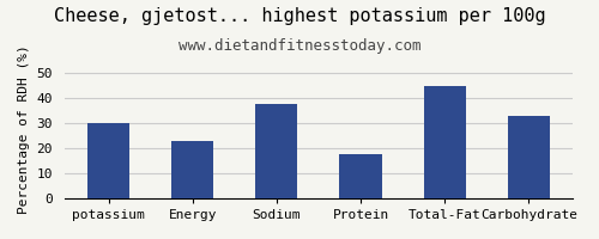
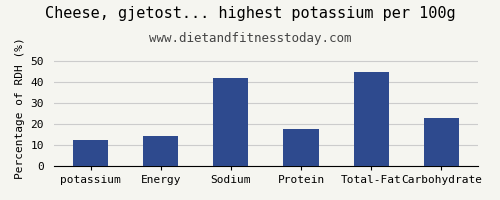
potassium: 30.0 -> 12.5
Energy: 23.0 -> 14.5
Sodium: 38.0 -> 42.0
Carbohydrate: 33.0 -> 23.0
